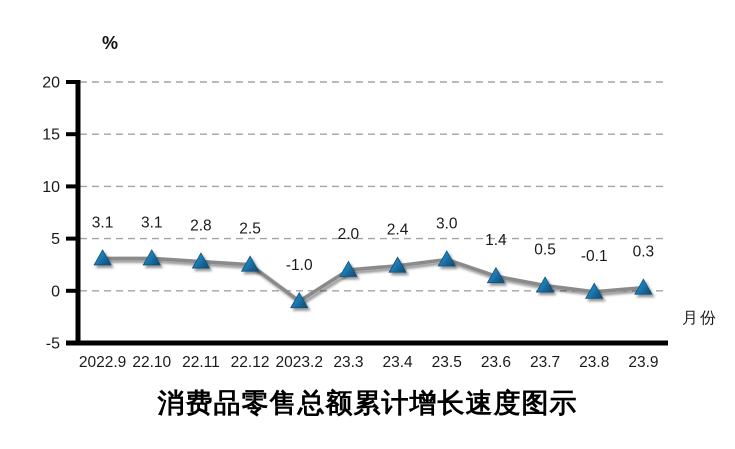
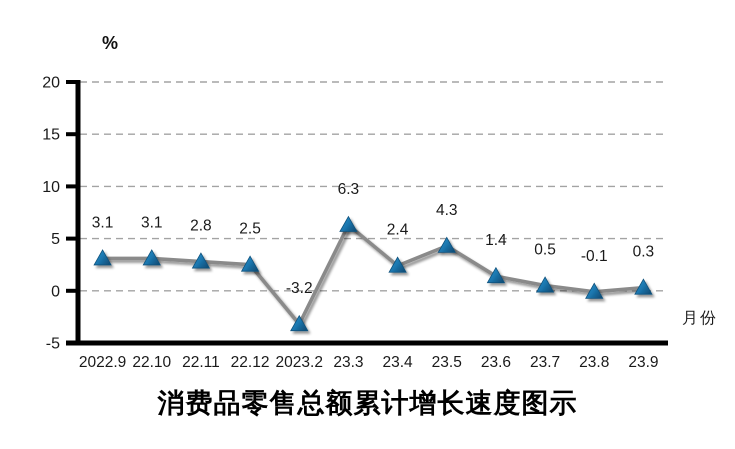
2023.2: -1.0 -> -3.2
23.3: 2.0 -> 6.3
23.5: 3.0 -> 4.3
